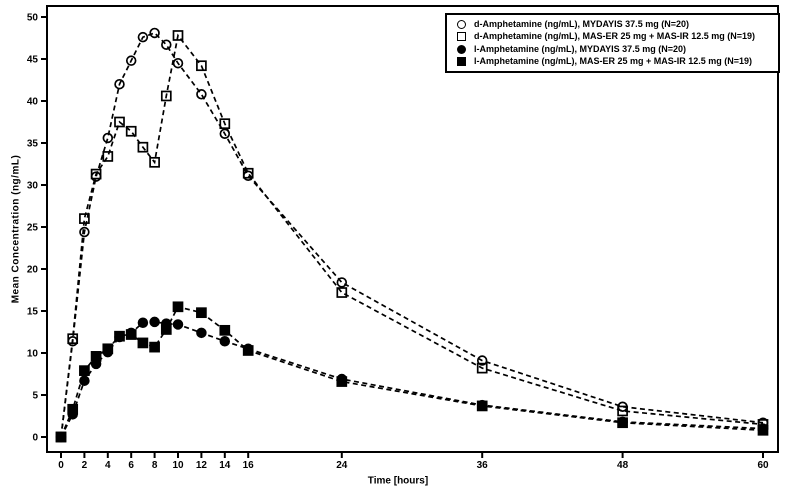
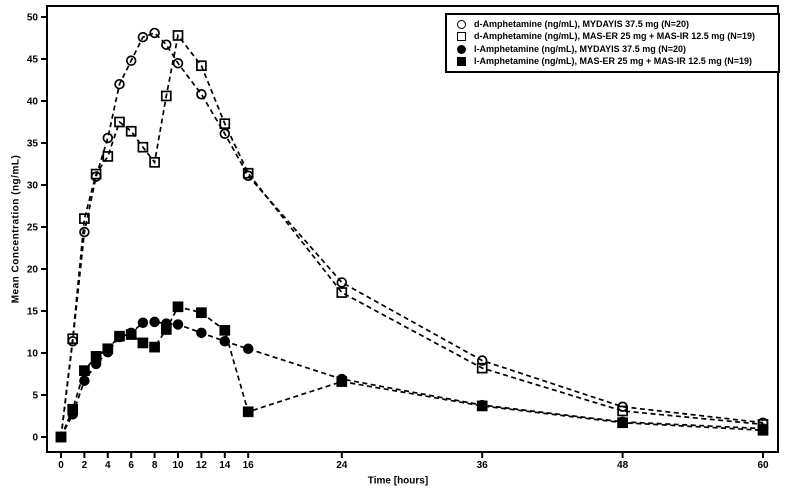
l-Amphetamine (ng/mL), MAS-ER 25 mg + MAS-IR 12.5 mg (N=19)/16: 10 -> 3
